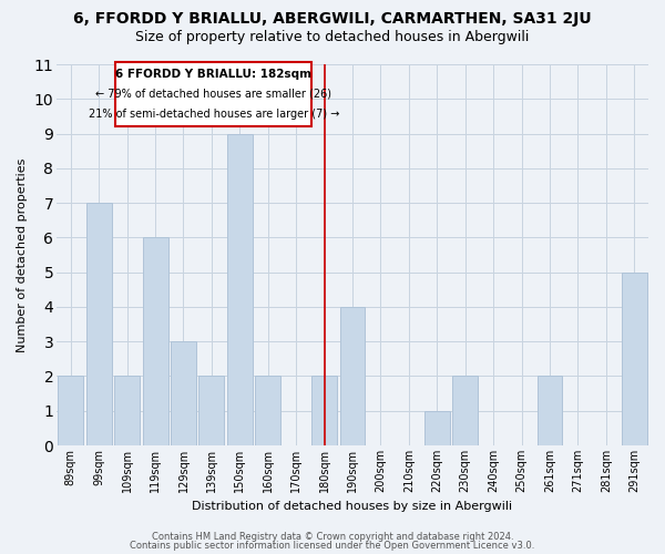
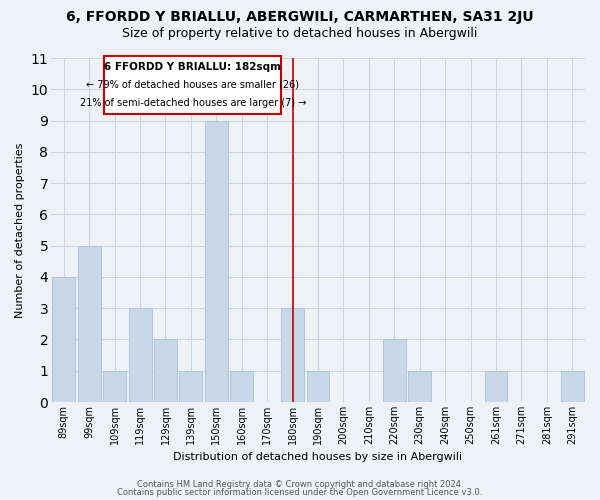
89sqm: 2 -> 4
99sqm: 7 -> 5
109sqm: 2 -> 1
119sqm: 6 -> 3
129sqm: 3 -> 2
139sqm: 2 -> 1
160sqm: 2 -> 1
180sqm: 2 -> 3
190sqm: 4 -> 1
220sqm: 1 -> 2
230sqm: 2 -> 1
261sqm: 2 -> 1
291sqm: 5 -> 1
